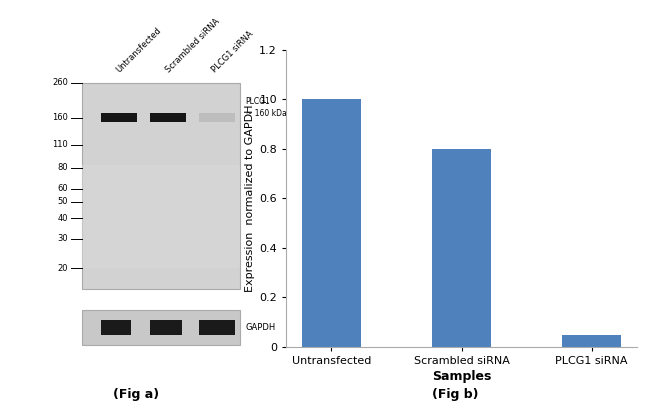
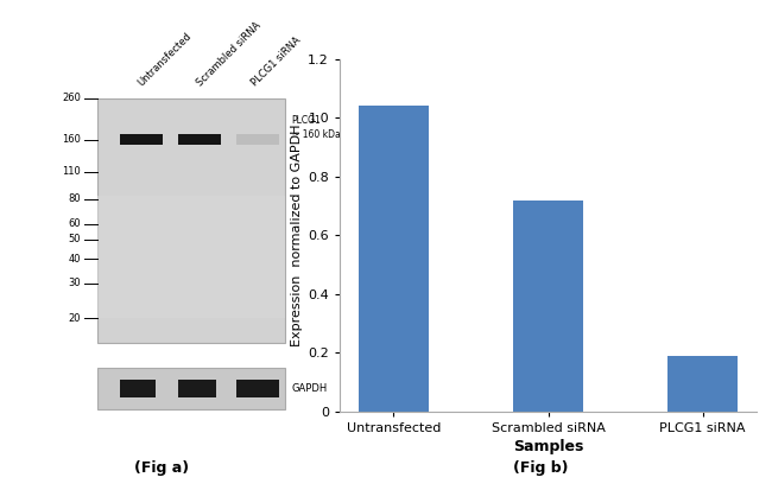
Untransfected: 1.00 -> 1.04
Scrambled siRNA: 0.80 -> 0.72
PLCG1 siRNA: 0.05 -> 0.19
